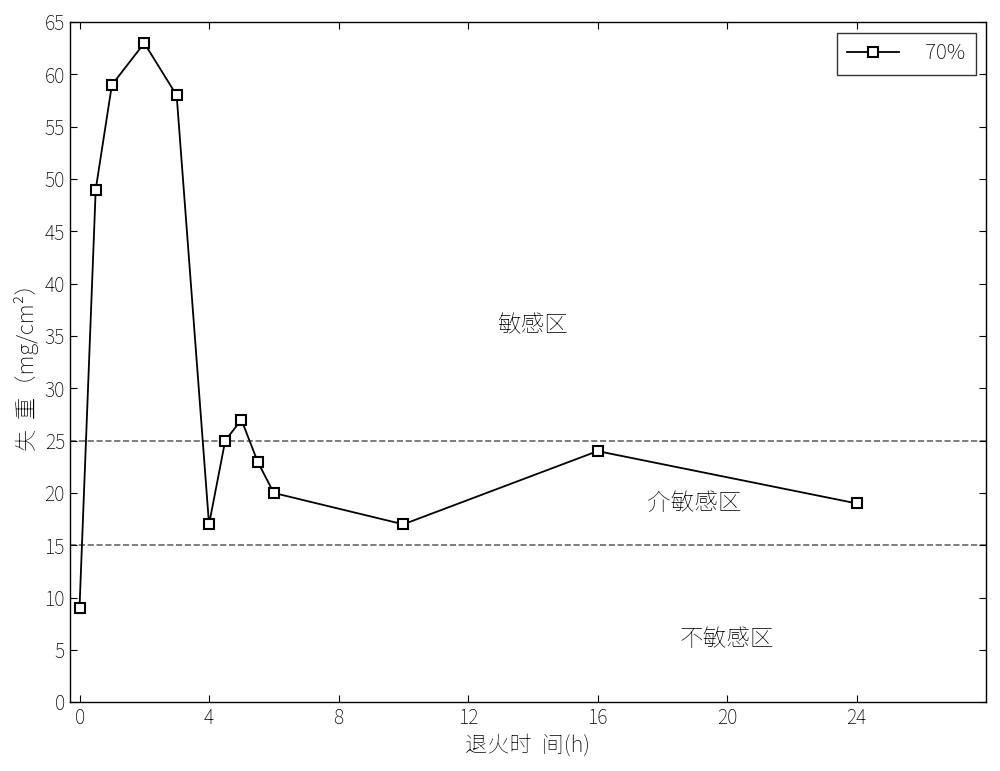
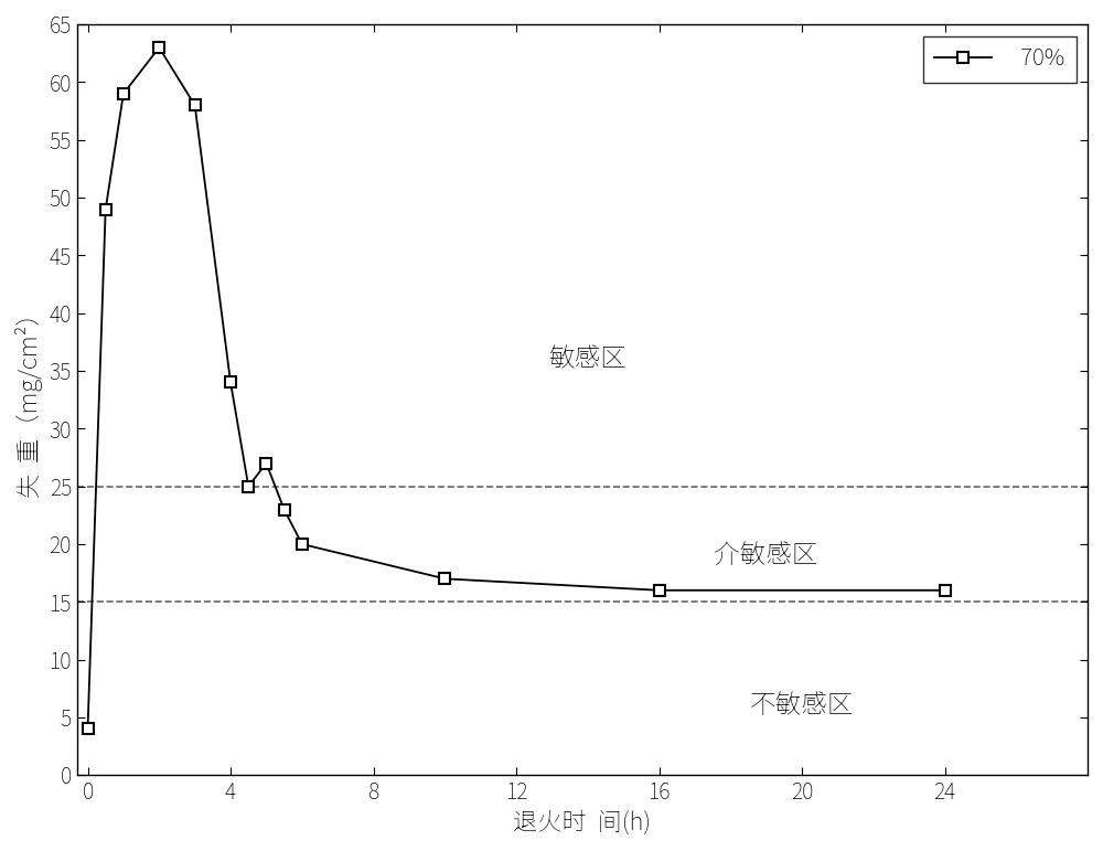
0: 9 -> 4
4: 17 -> 34
16: 24 -> 16
24: 19 -> 16
